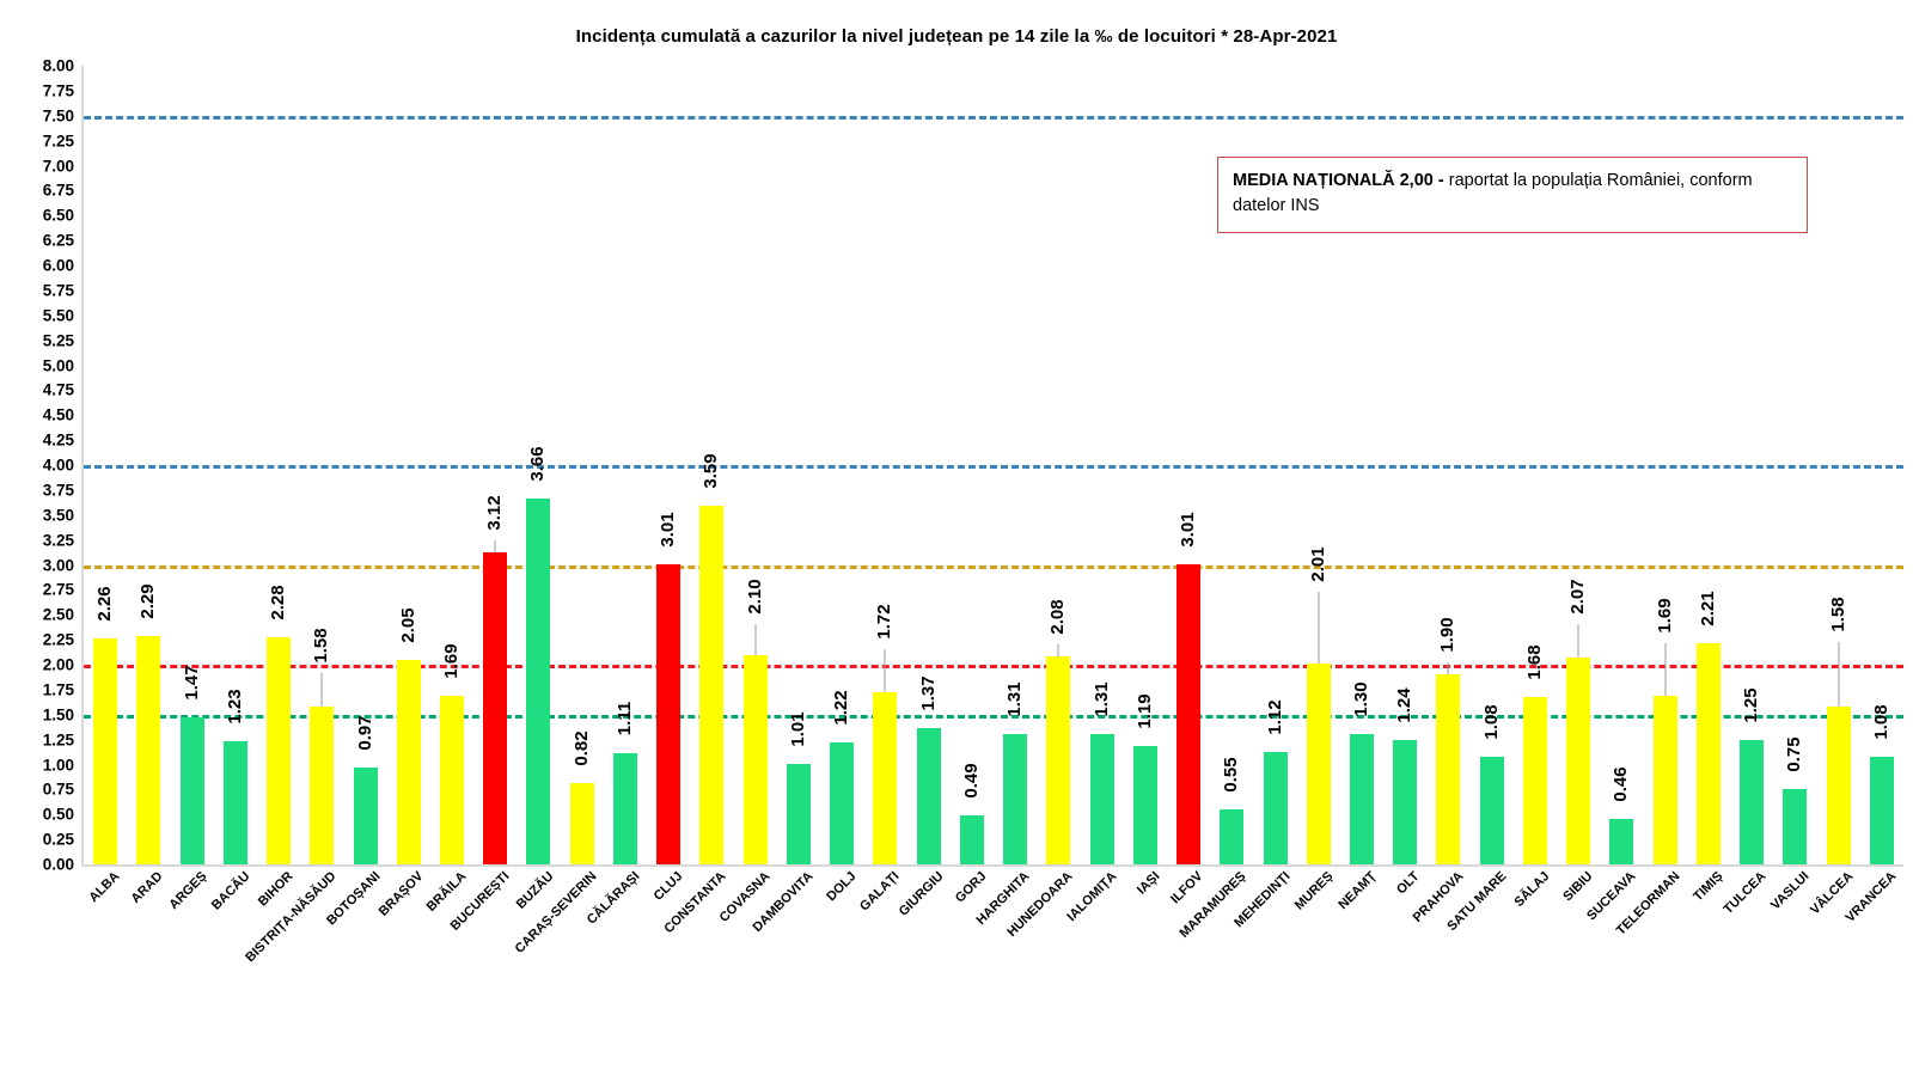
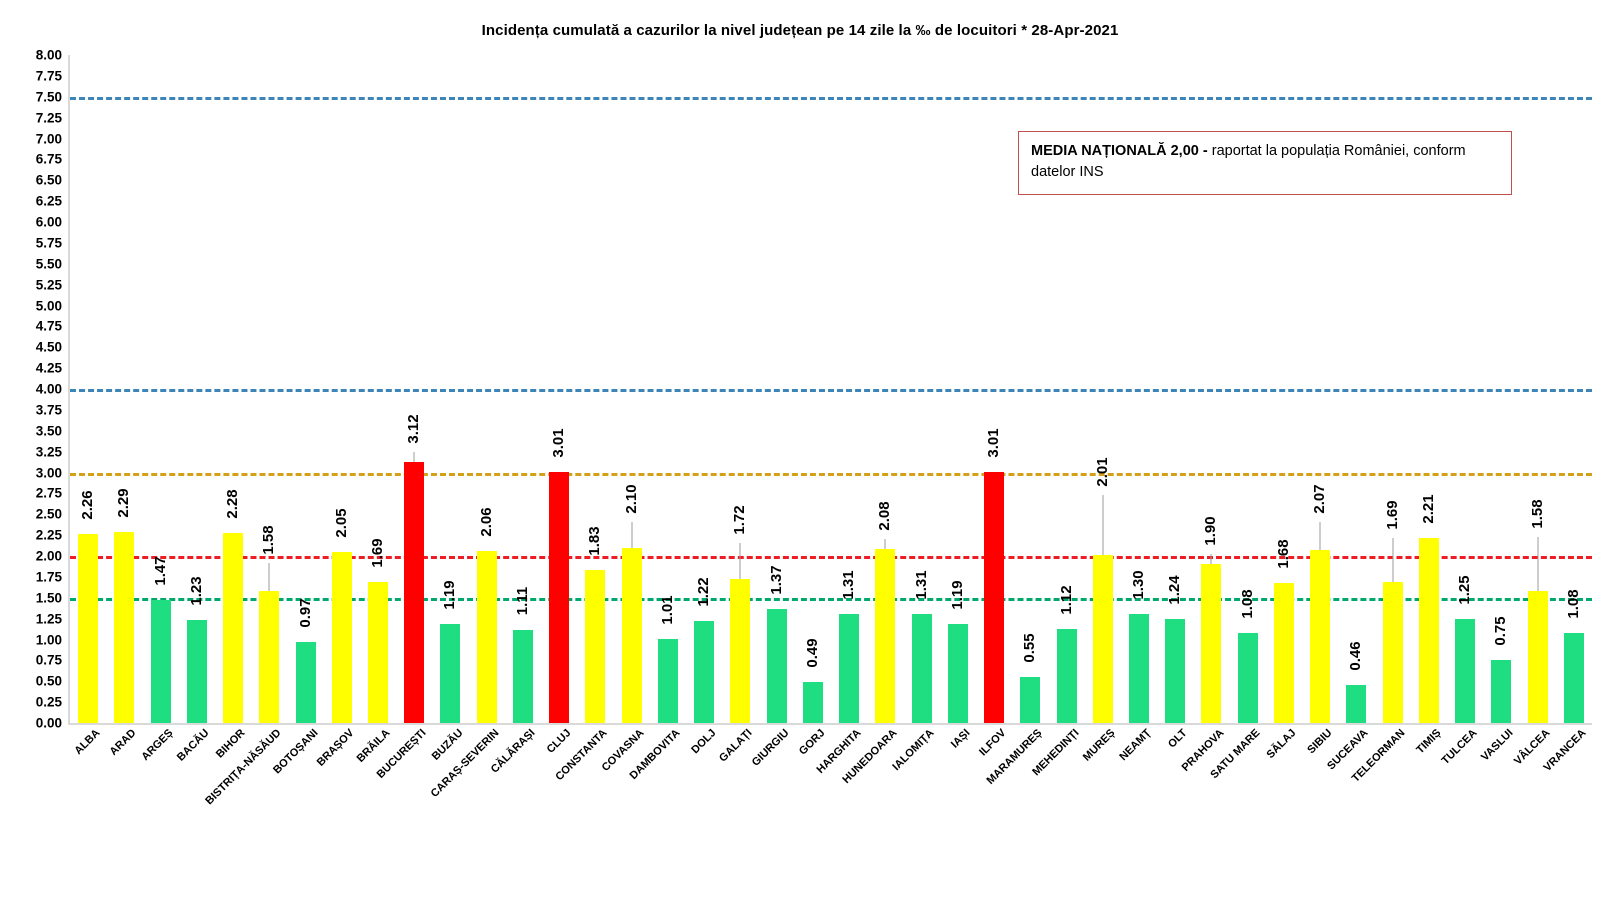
BUZĂU: 3.66 -> 1.19
CARAȘ-SEVERIN: 0.82 -> 2.06
CONSTANTA: 3.59 -> 1.83
